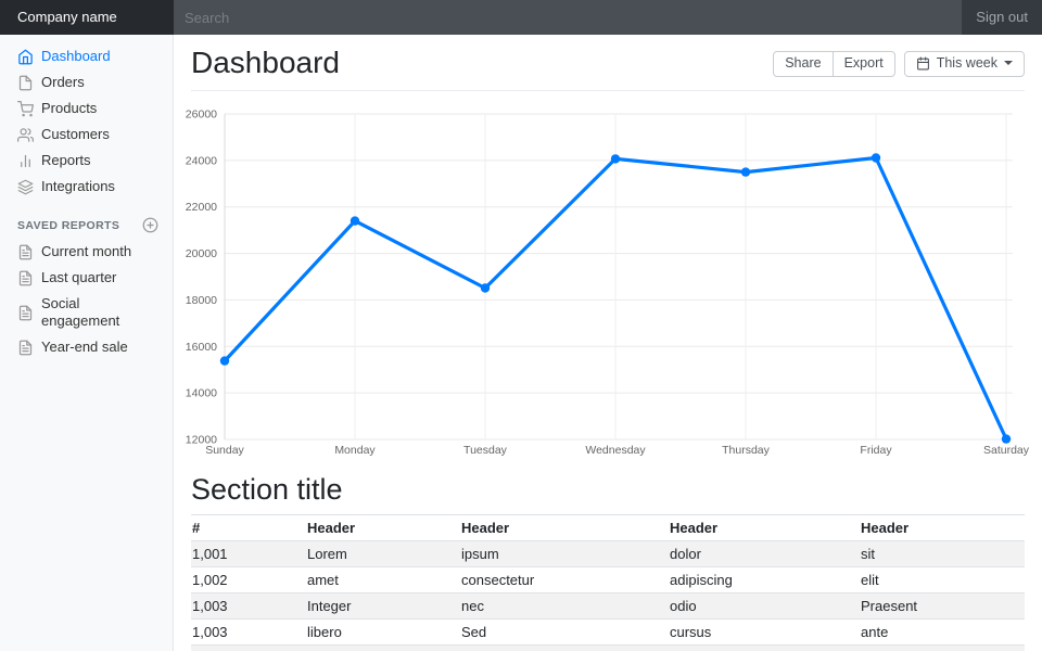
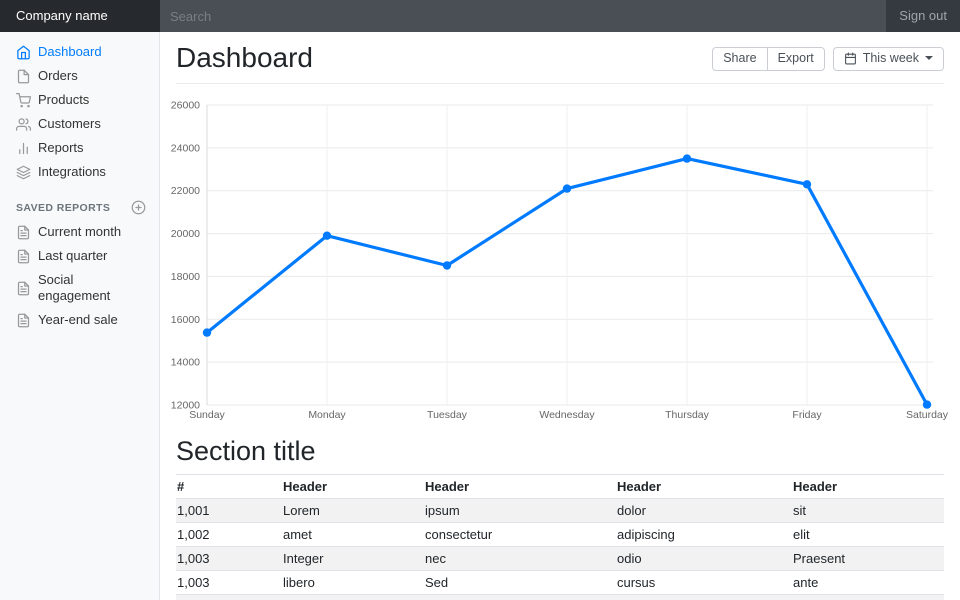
Monday: 21400 -> 19900
Wednesday: 24100 -> 22100
Friday: 24100 -> 22300
